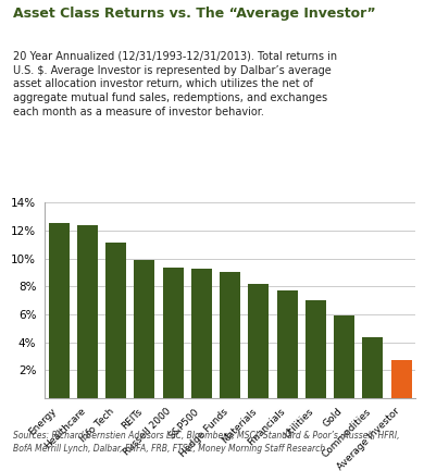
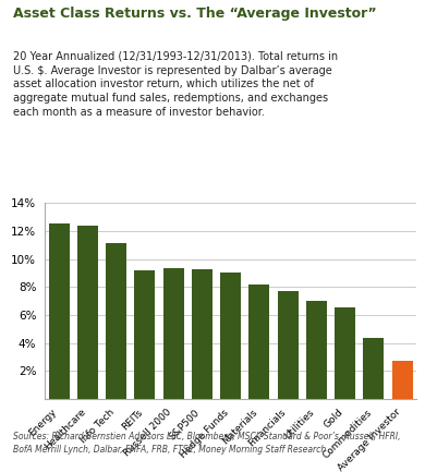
REITs: 9.9% -> 9.2%
Gold: 6.0% -> 6.5%
